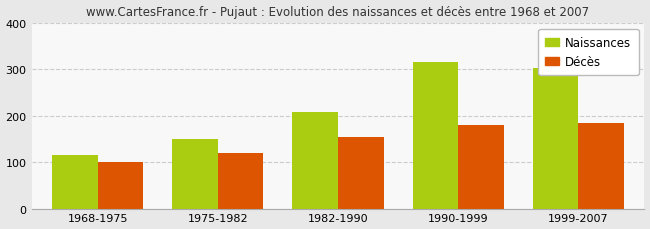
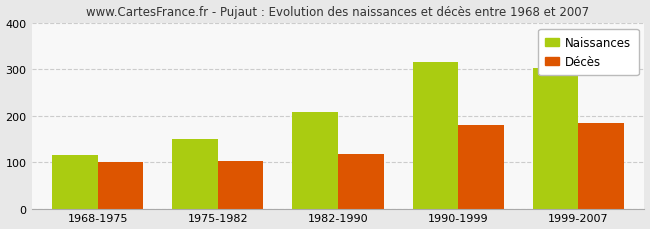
Décès/1975-1982: 120 -> 103
Décès/1982-1990: 155 -> 117
